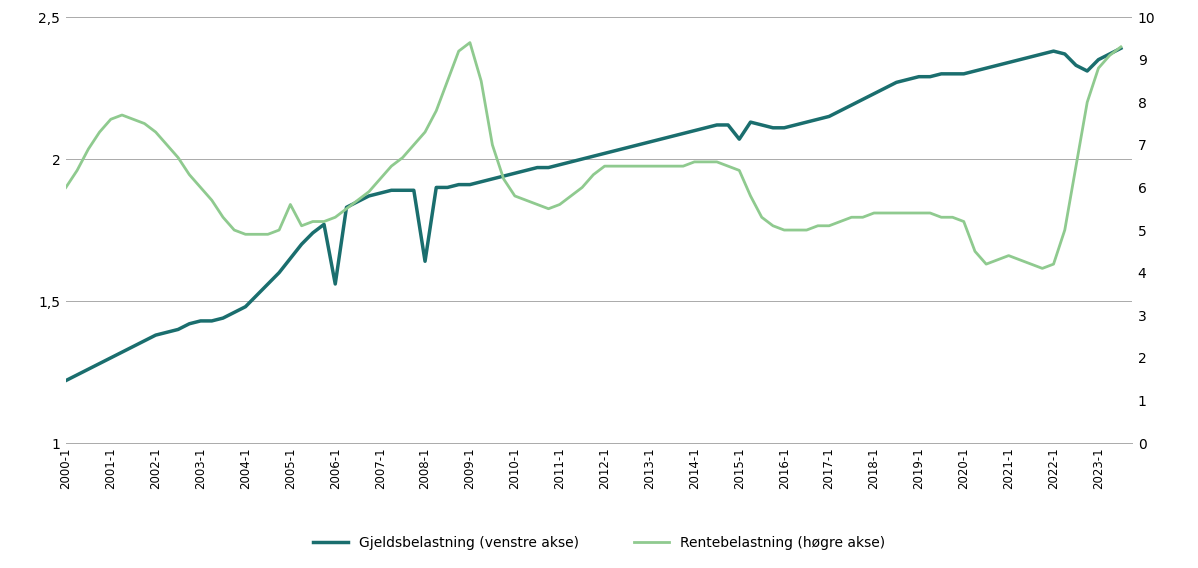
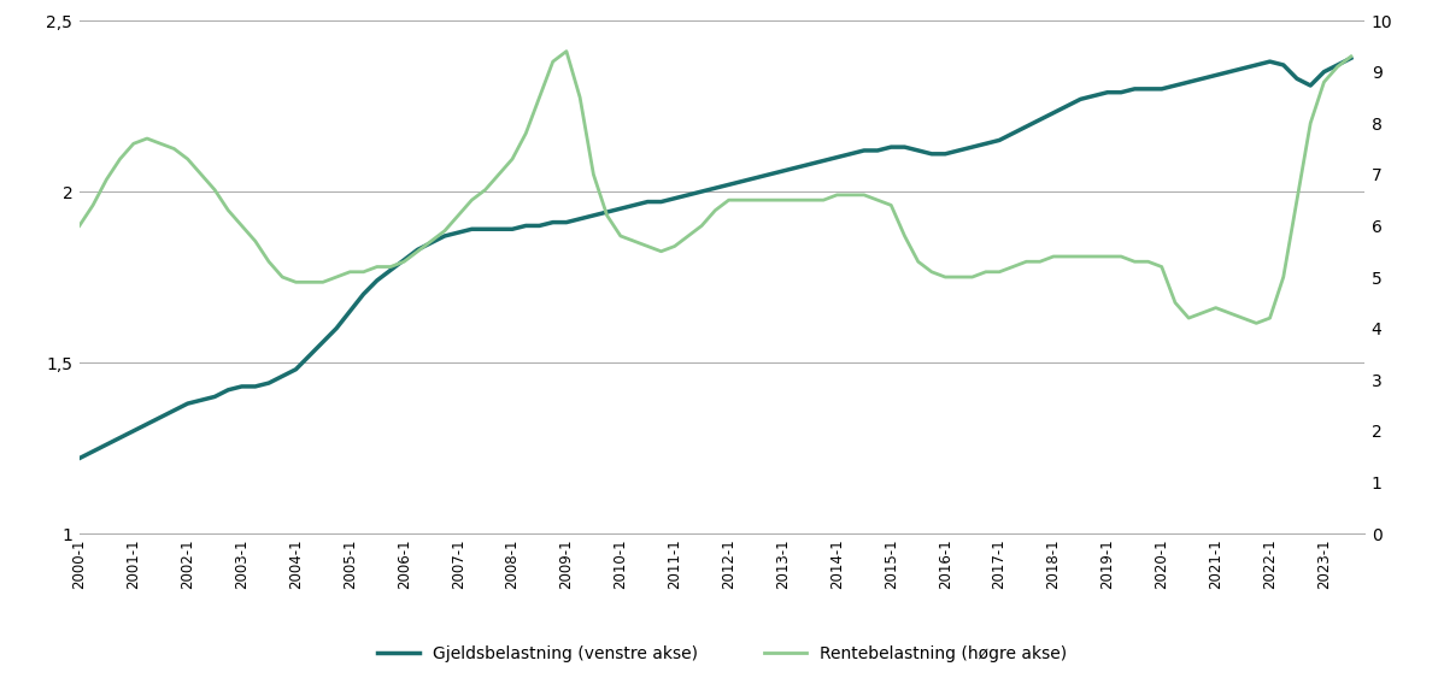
Rentebelastning (høgre akse)/2005-1: 5.6 -> 5.1
Gjeldsbelastning (venstre akse)/2006-1: 1,56 -> 1,80
Gjeldsbelastning (venstre akse)/2008-1: 1,64 -> 1,89
Gjeldsbelastning (venstre akse)/2015-1: 2,07 -> 2,13
